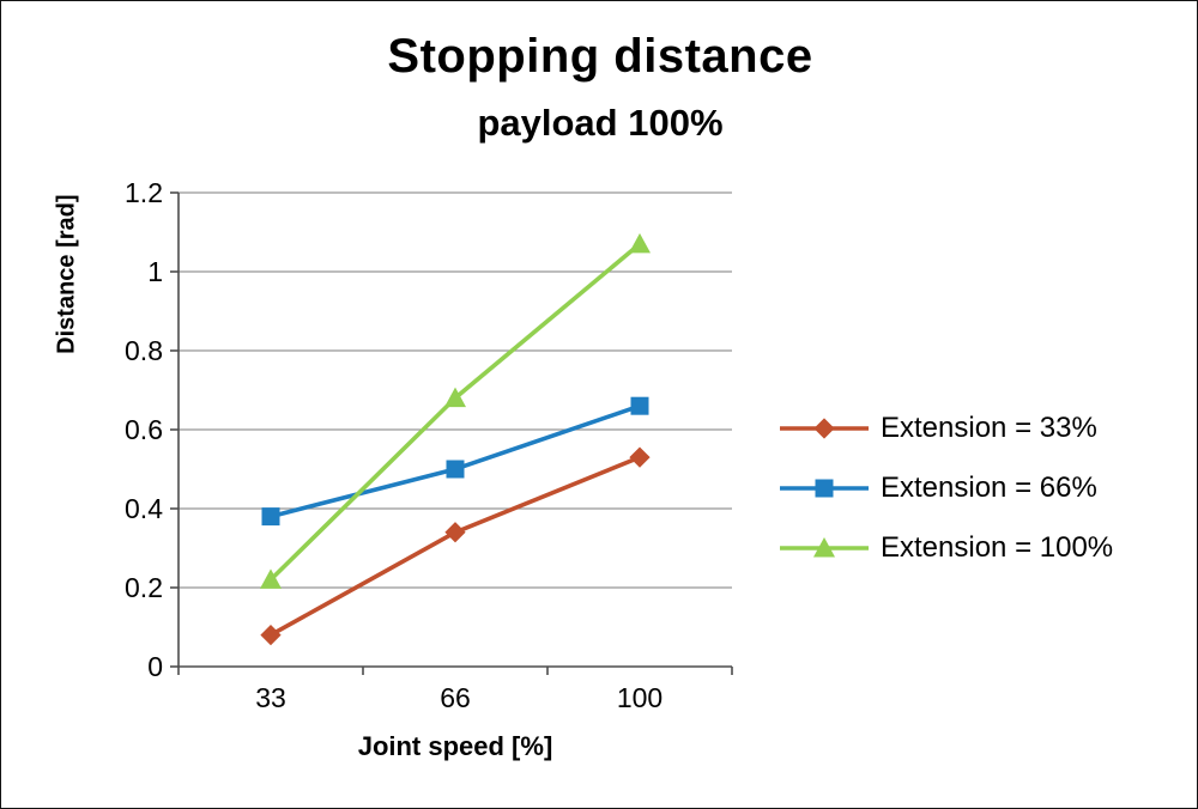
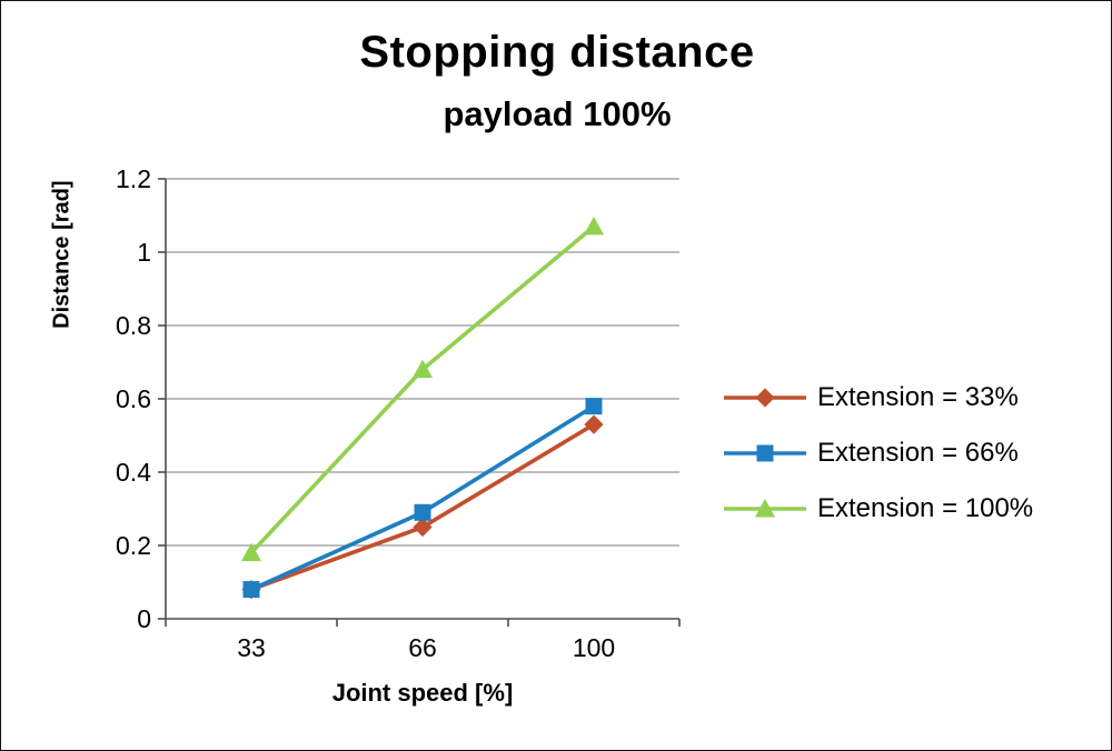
Extension = 66%/33: 0.38 -> 0.08
Extension = 100%/33: 0.22 -> 0.18
Extension = 33%/66: 0.34 -> 0.25
Extension = 66%/66: 0.50 -> 0.29
Extension = 66%/100: 0.66 -> 0.58
